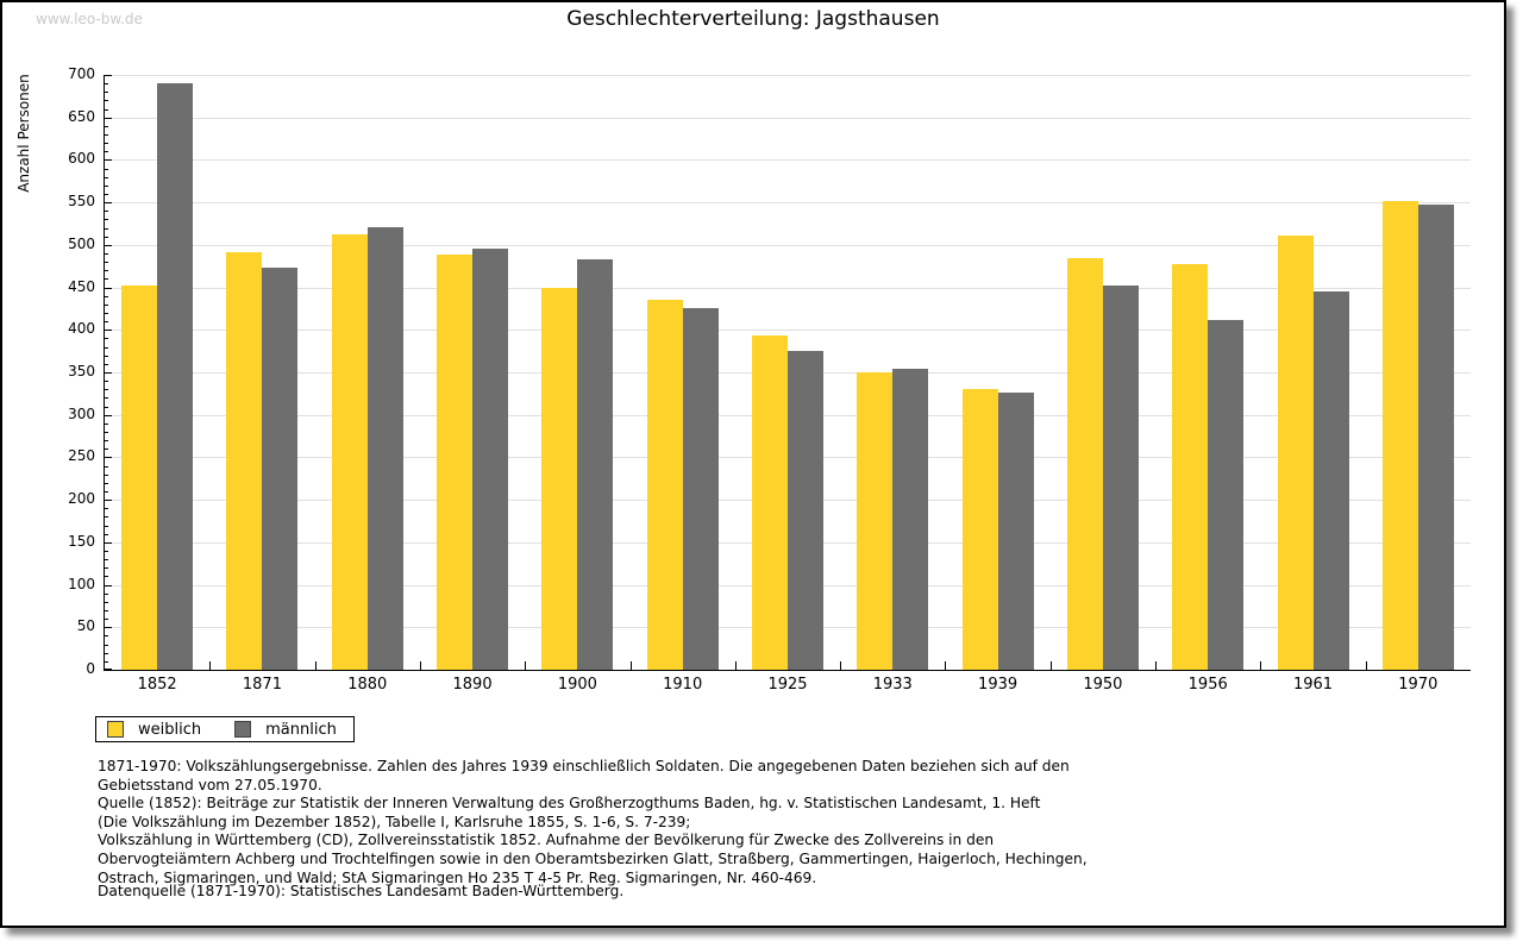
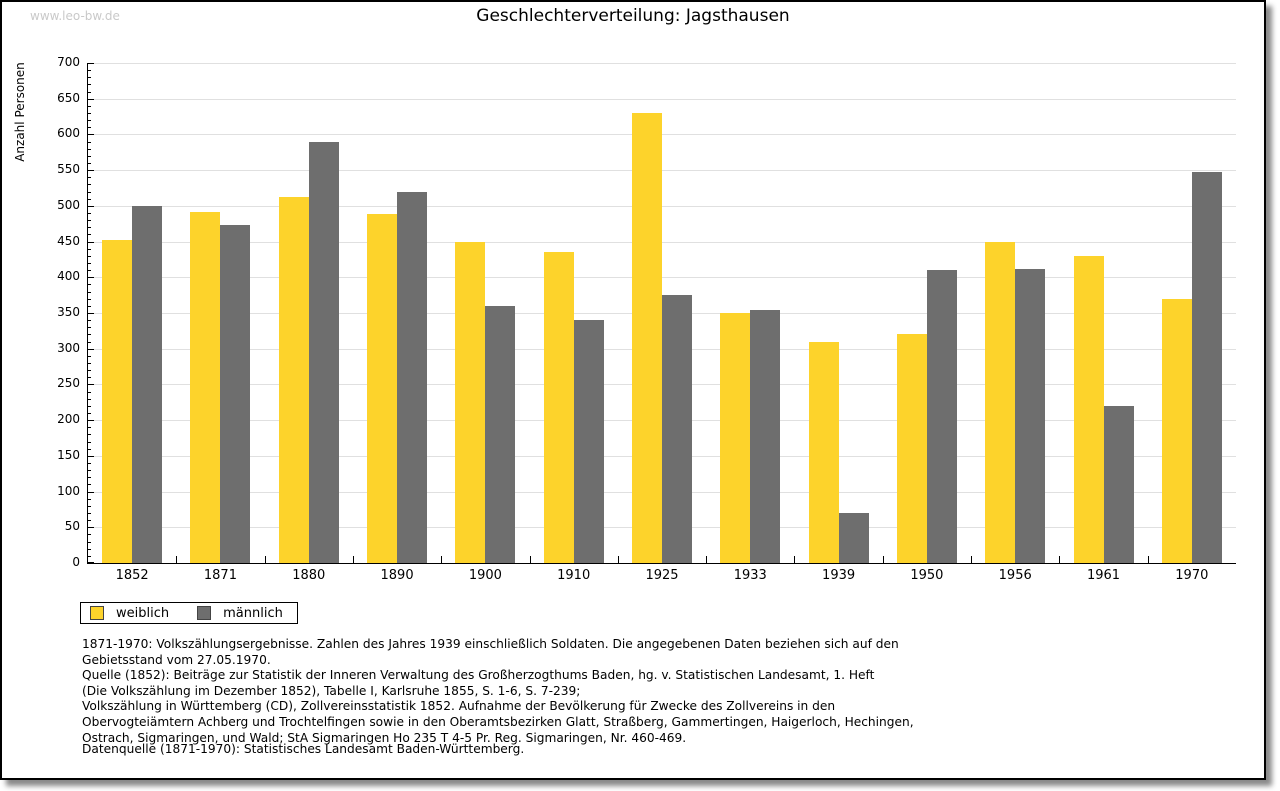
männlich/1852: 690 -> 500
männlich/1880: 520 -> 590
männlich/1890: 500 -> 520
männlich/1900: 480 -> 360
männlich/1910: 420 -> 340
weiblich/1925: 390 -> 630
weiblich/1939: 330 -> 310
männlich/1939: 330 -> 70
weiblich/1950: 480 -> 320
männlich/1950: 450 -> 410
weiblich/1956: 480 -> 450
weiblich/1961: 510 -> 430
männlich/1961: 440 -> 220
weiblich/1970: 550 -> 370
